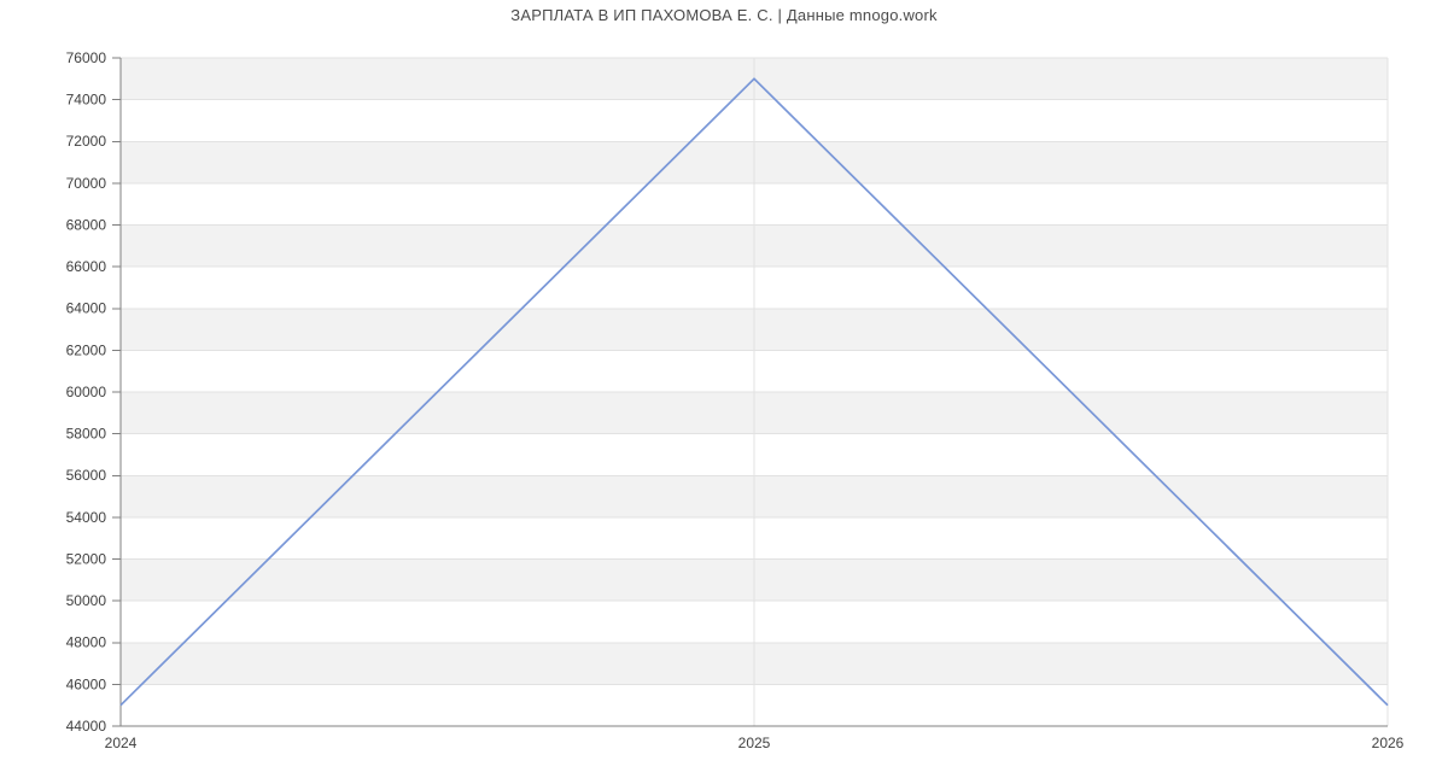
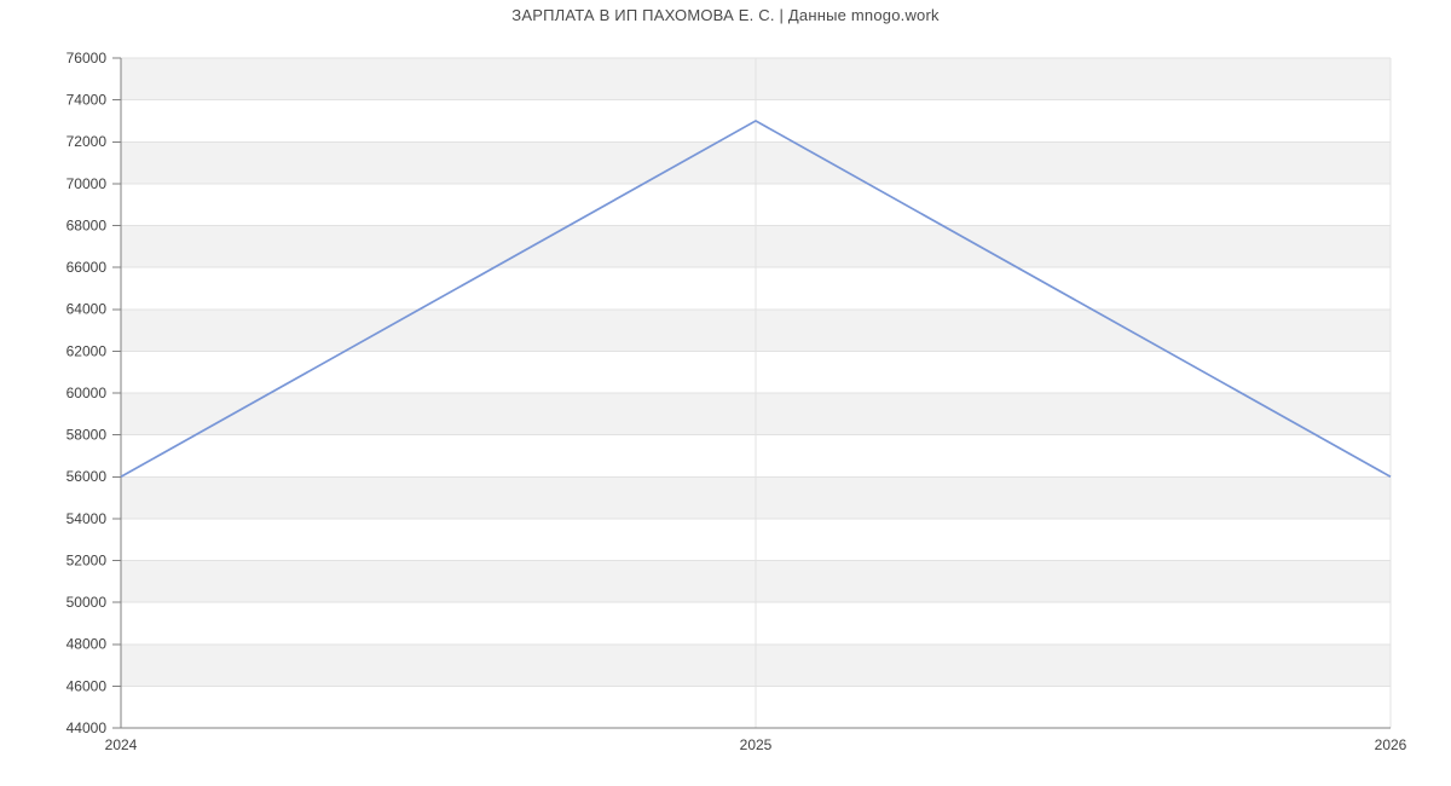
2024: 45000 -> 56000
2025: 75000 -> 73000
2026: 45000 -> 56000
